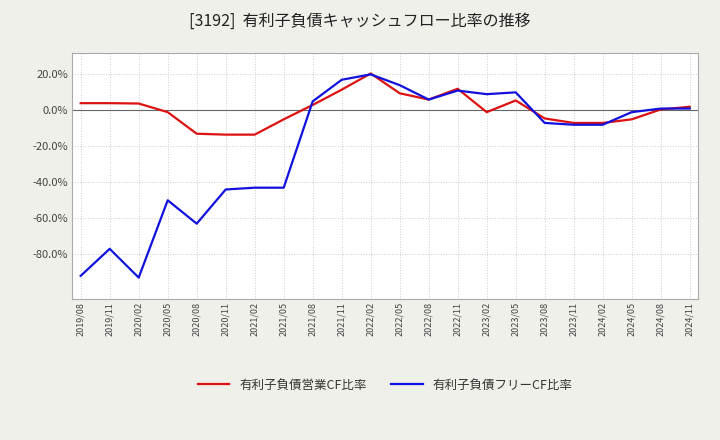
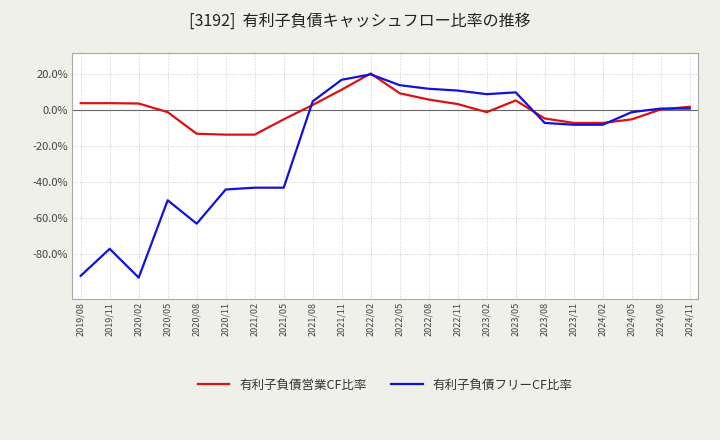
有利子負債フリーCF比率/2022/08: 6% -> 12%
有利子負債営業CF比率/2022/11: 12% -> 4%
